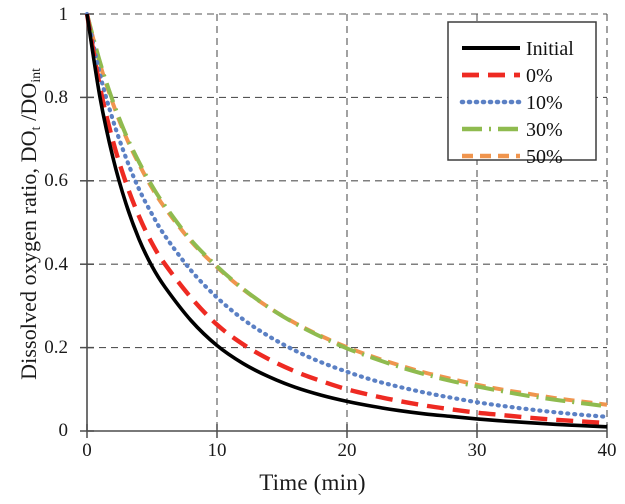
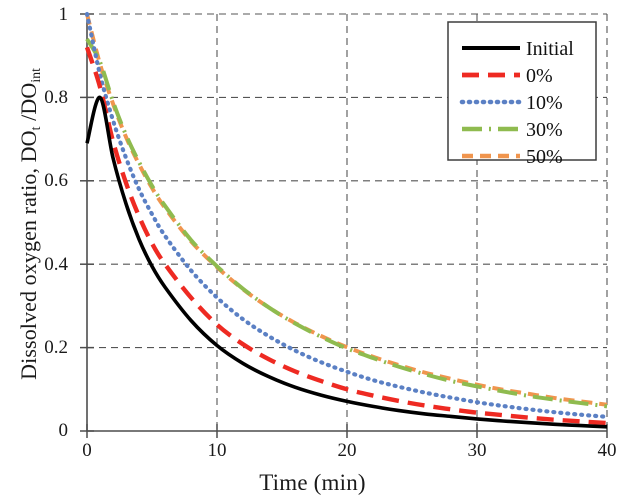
Initial/0: 1.00 -> 0.69
0%/0: 1.00 -> 0.92
30%/0: 1.00 -> 0.94
